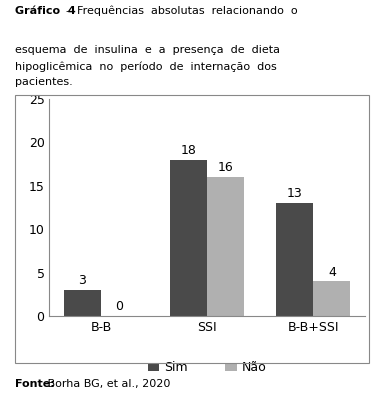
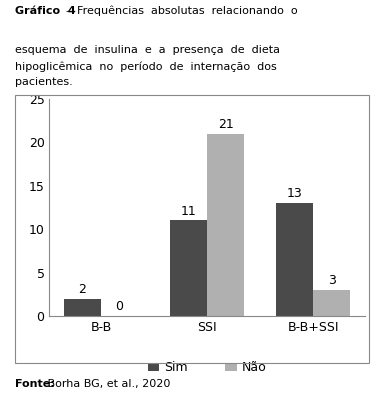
Sim/B-B: 3 -> 2
Sim/SSI: 18 -> 11
Não/SSI: 16 -> 21
Não/B-B+SSI: 4 -> 3
